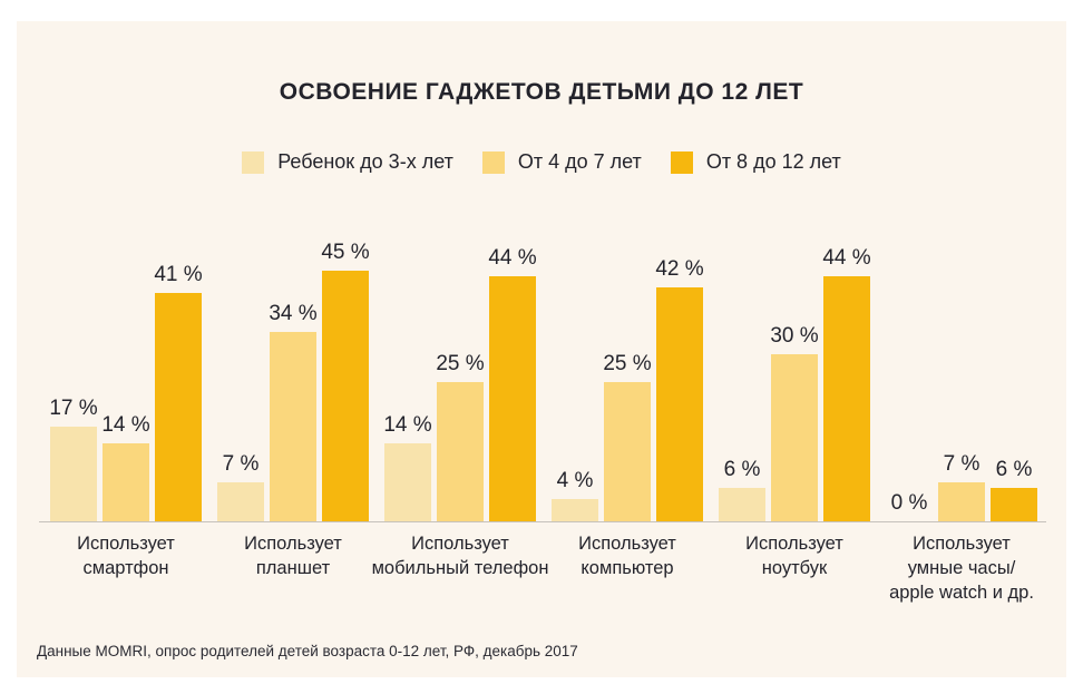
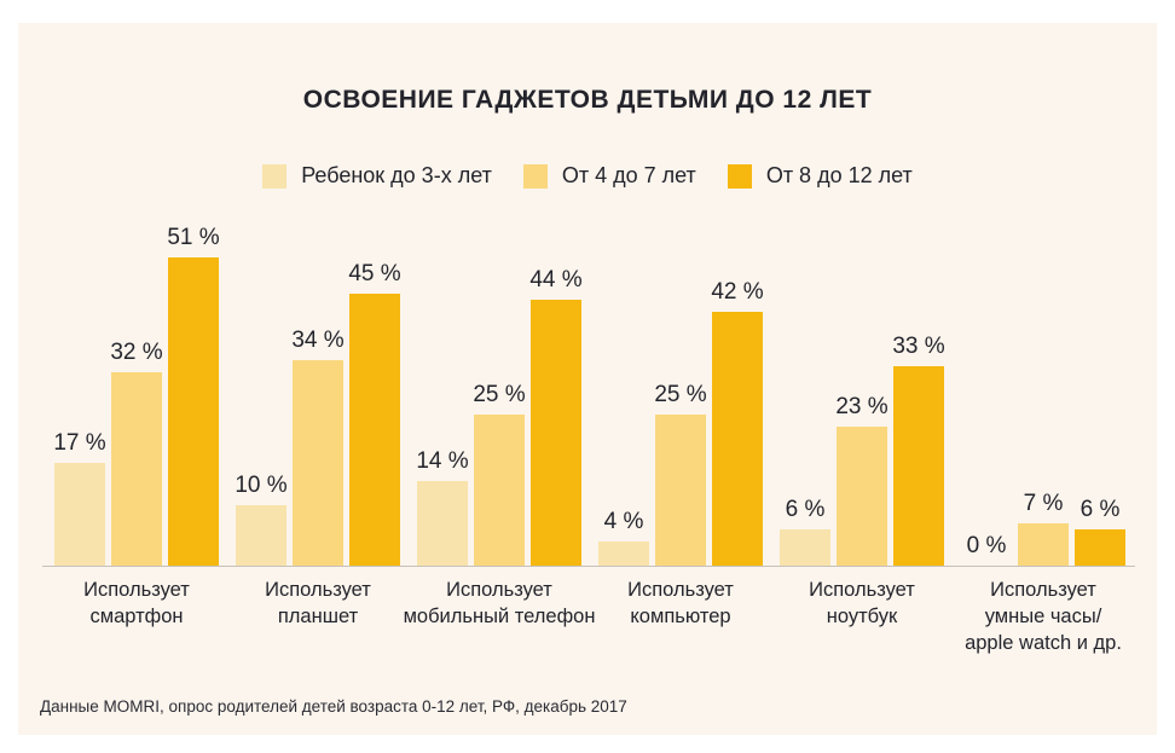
От 4 до 7 лет/Использует смартфон: 14 -> 32
От 8 до 12 лет/Использует смартфон: 41 -> 51
Ребенок до 3-х лет/Использует планшет: 7 -> 10
От 4 до 7 лет/Использует ноутбук: 30 -> 23
От 8 до 12 лет/Использует ноутбук: 44 -> 33
